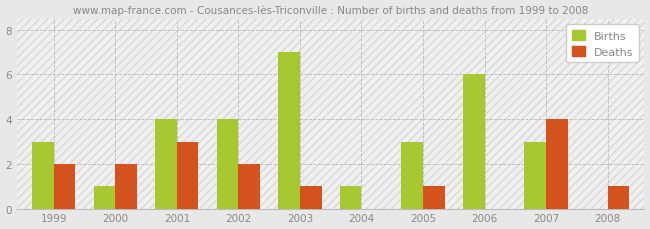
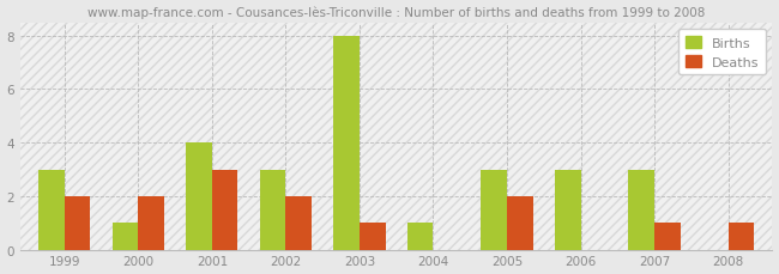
Births/2002: 4 -> 3
Births/2003: 7 -> 8
Deaths/2005: 1 -> 2
Births/2006: 6 -> 3
Deaths/2007: 4 -> 1
